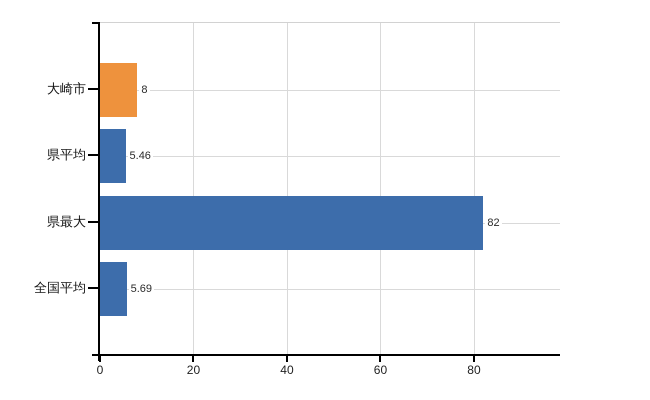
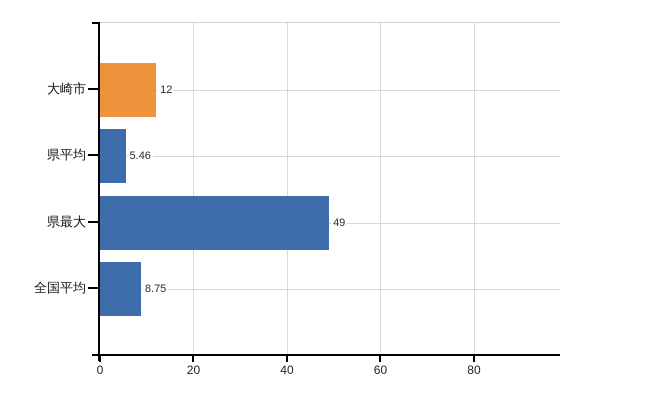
大崎市: 8 -> 12
県最大: 82 -> 49
全国平均: 5.69 -> 8.75
